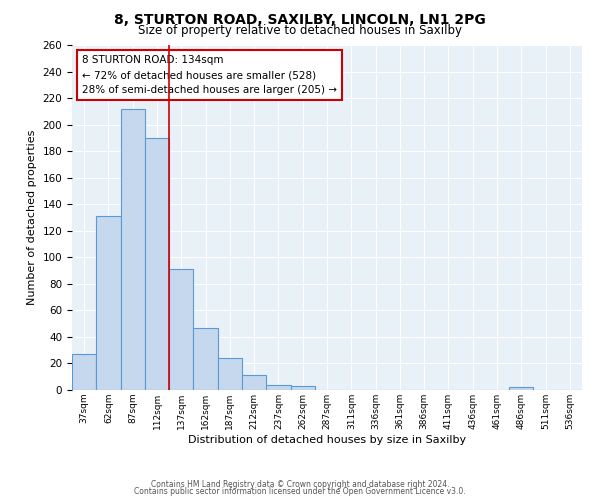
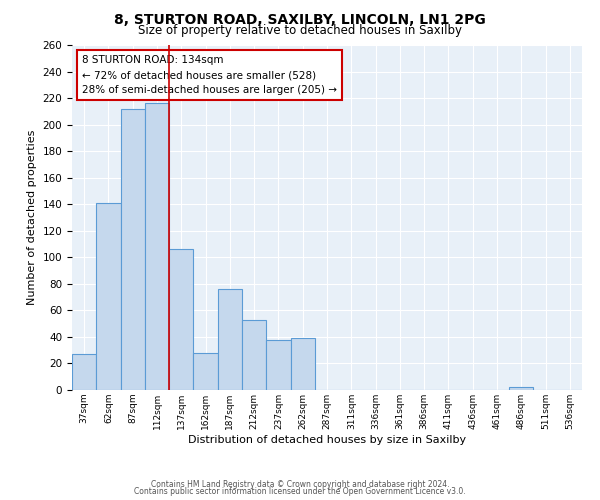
62sqm: 131 -> 141
112sqm: 190 -> 216
137sqm: 91 -> 106
162sqm: 47 -> 28
187sqm: 24 -> 76
212sqm: 11 -> 53
237sqm: 4 -> 38
262sqm: 3 -> 39
